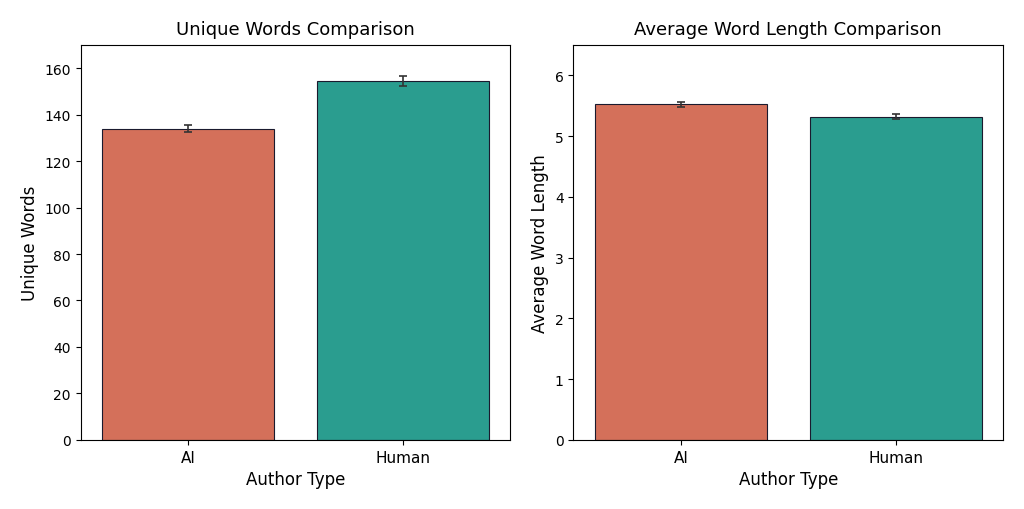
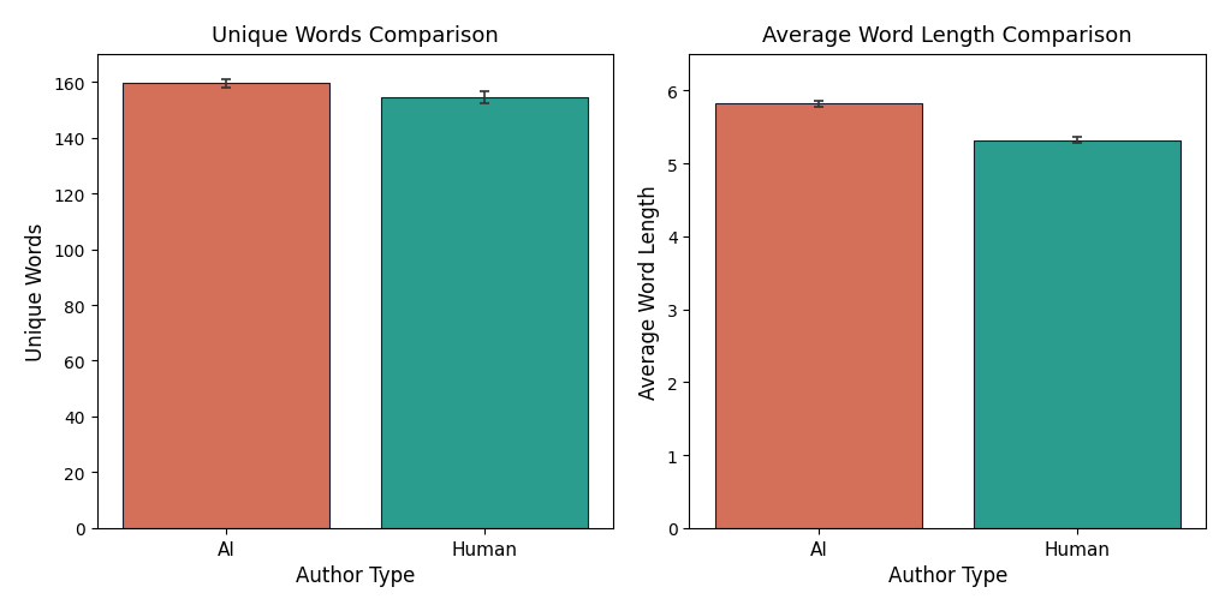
Unique Words Comparison/AI: 134.0 -> 159.5
Average Word Length Comparison/AI: 5.52 -> 5.82
